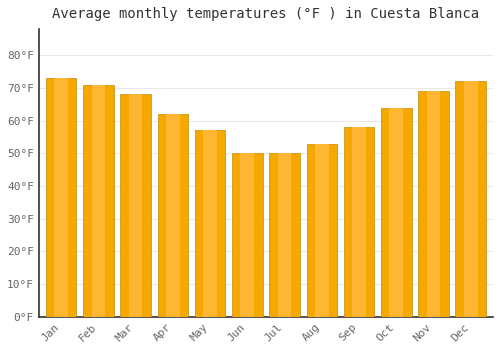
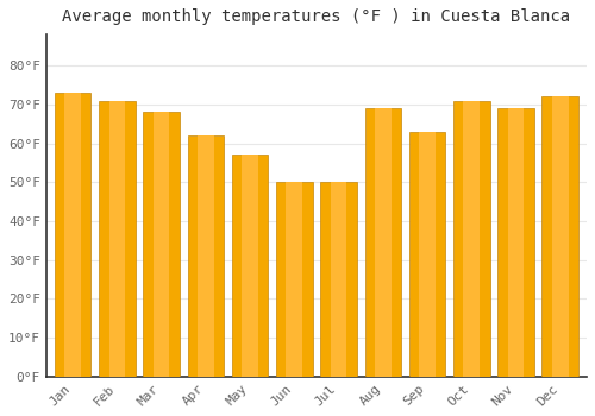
Aug: 53°F -> 69°F
Sep: 58°F -> 63°F
Oct: 64°F -> 71°F
